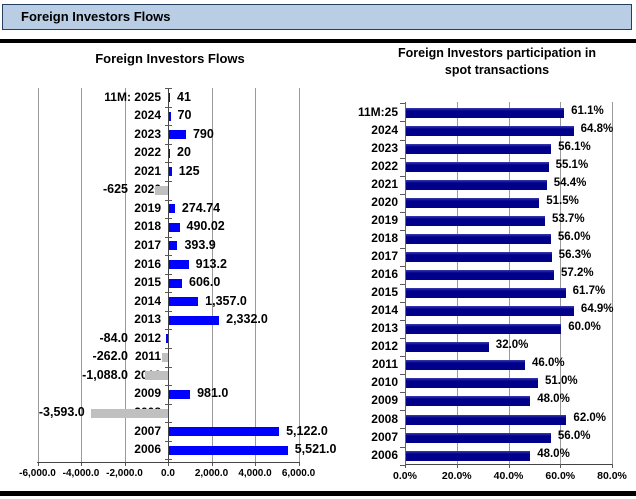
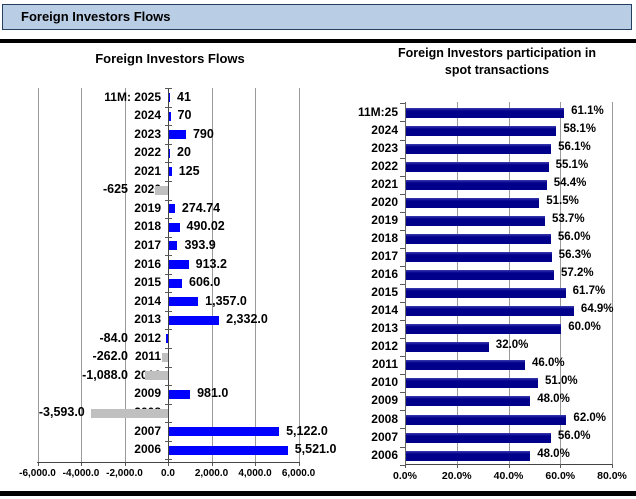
Foreign Investors participation in spot transactions/2024: 64.8% -> 58.1%
